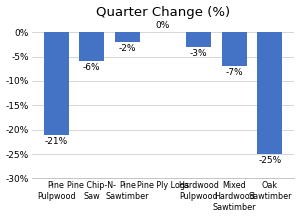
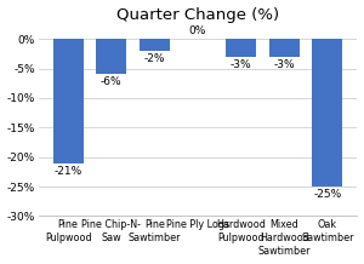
Mixed Hardwood Sawtimber: -7% -> -3%
